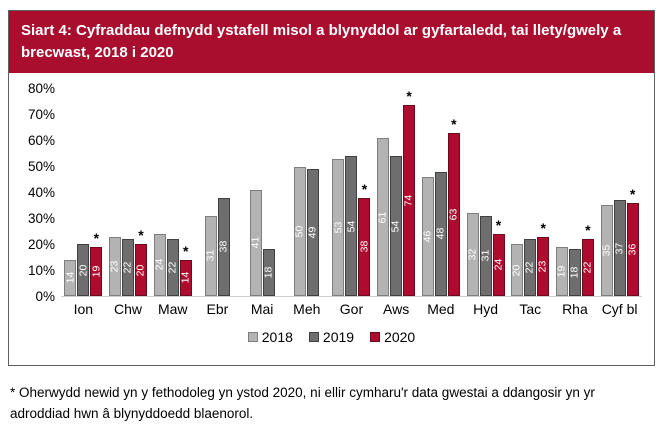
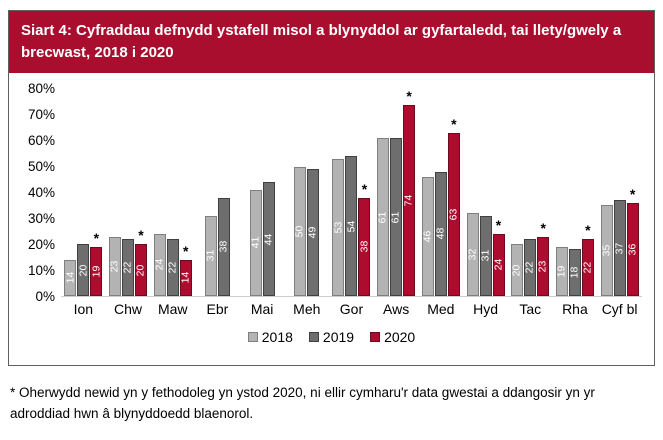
2019/Mai: 18 -> 44
2019/Aws: 54 -> 61
